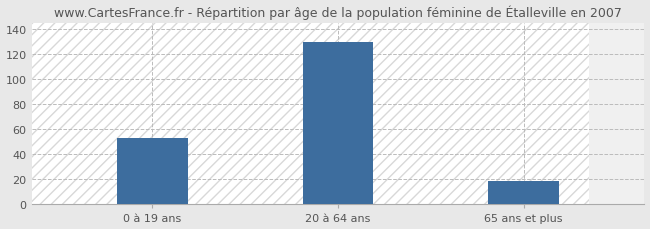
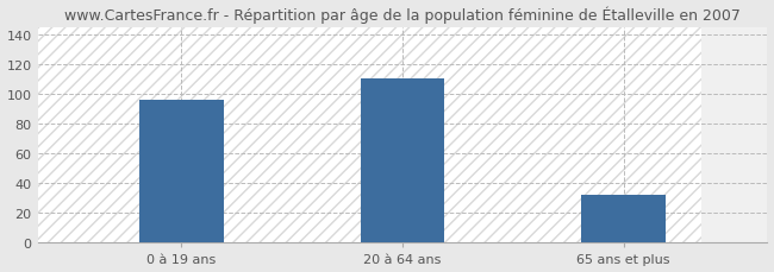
0 à 19 ans: 53 -> 96
20 à 64 ans: 130 -> 111
65 ans et plus: 19 -> 32
